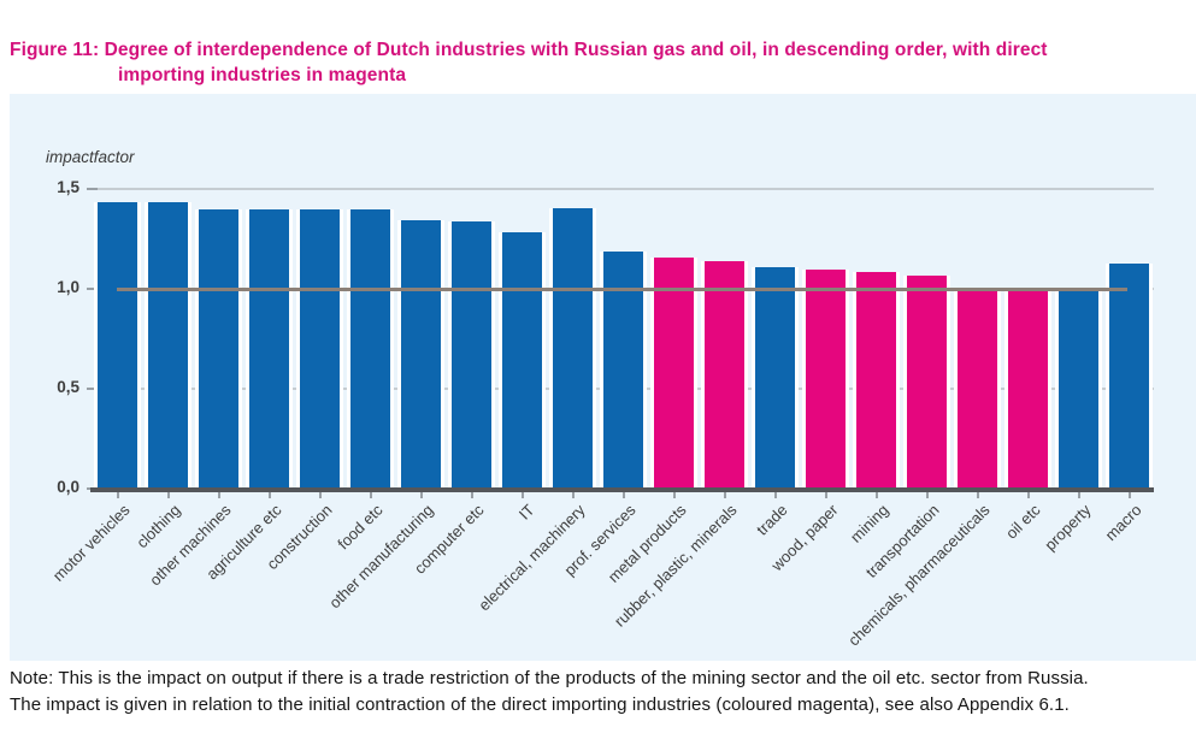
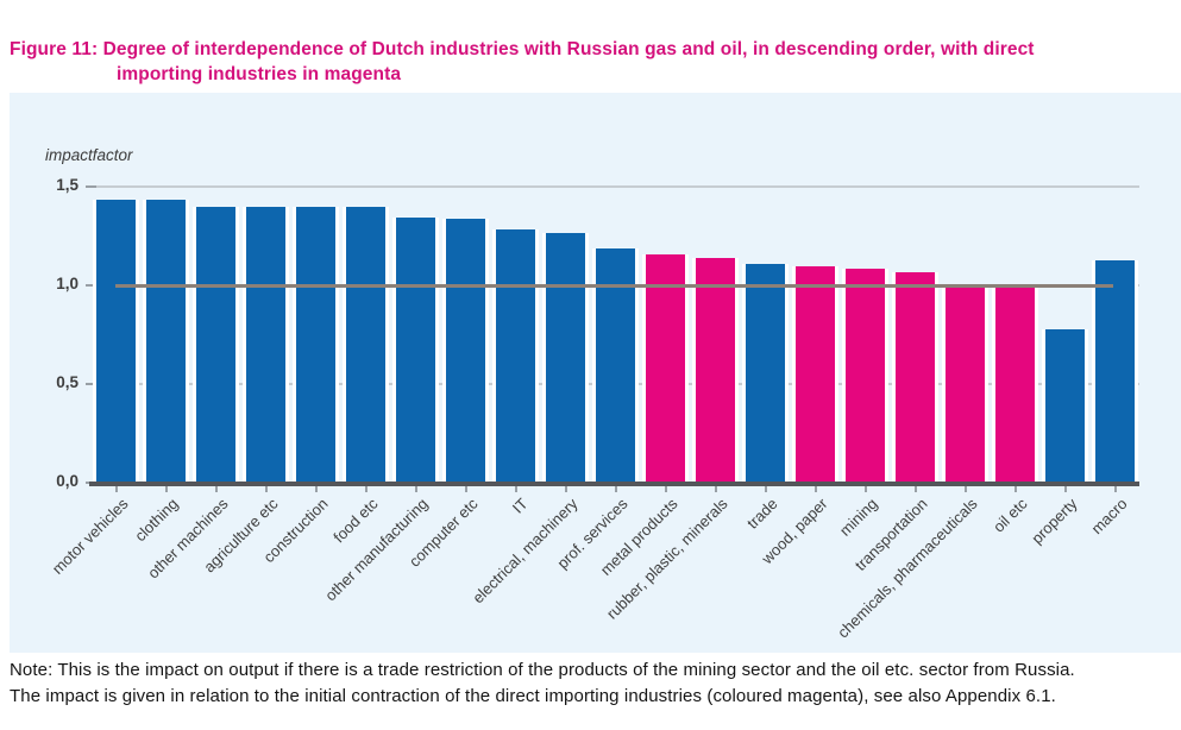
electrical, machinery: 1,40 -> 1,26
property: 0,98 -> 0,77
